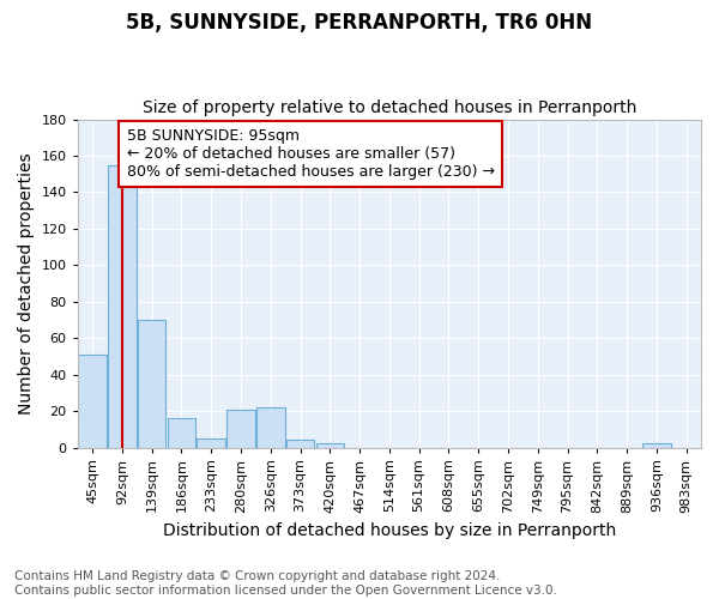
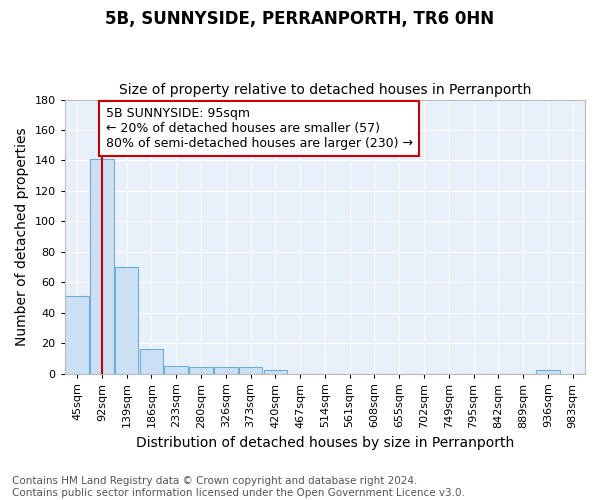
92sqm: 155 -> 141
280sqm: 21 -> 4
326sqm: 22 -> 4
